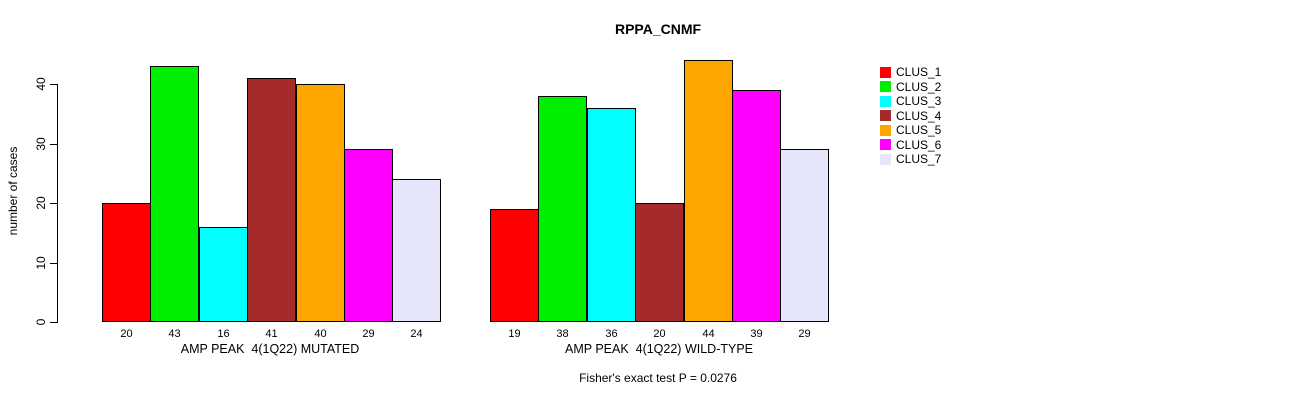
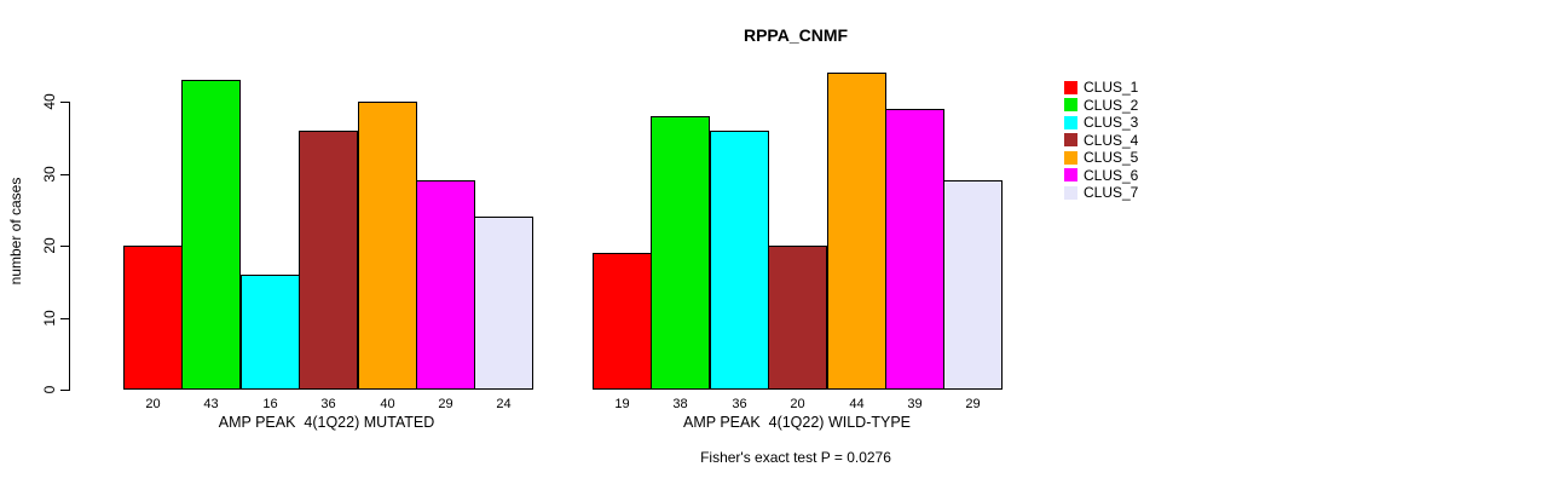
CLUS_4/AMP PEAK 4(1Q22) MUTATED: 41 -> 36
